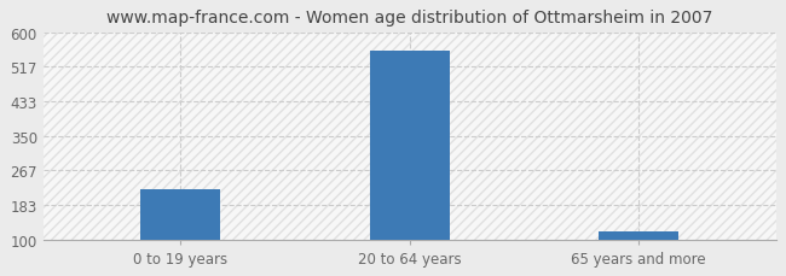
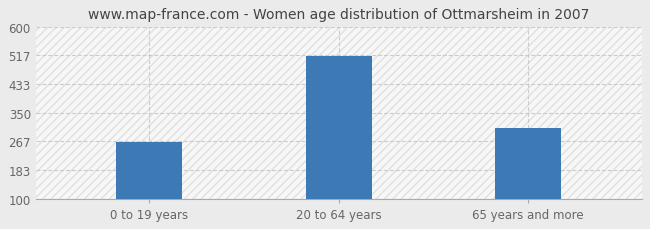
0 to 19 years: 220 -> 265
20 to 64 years: 556 -> 515
65 years and more: 120 -> 305
